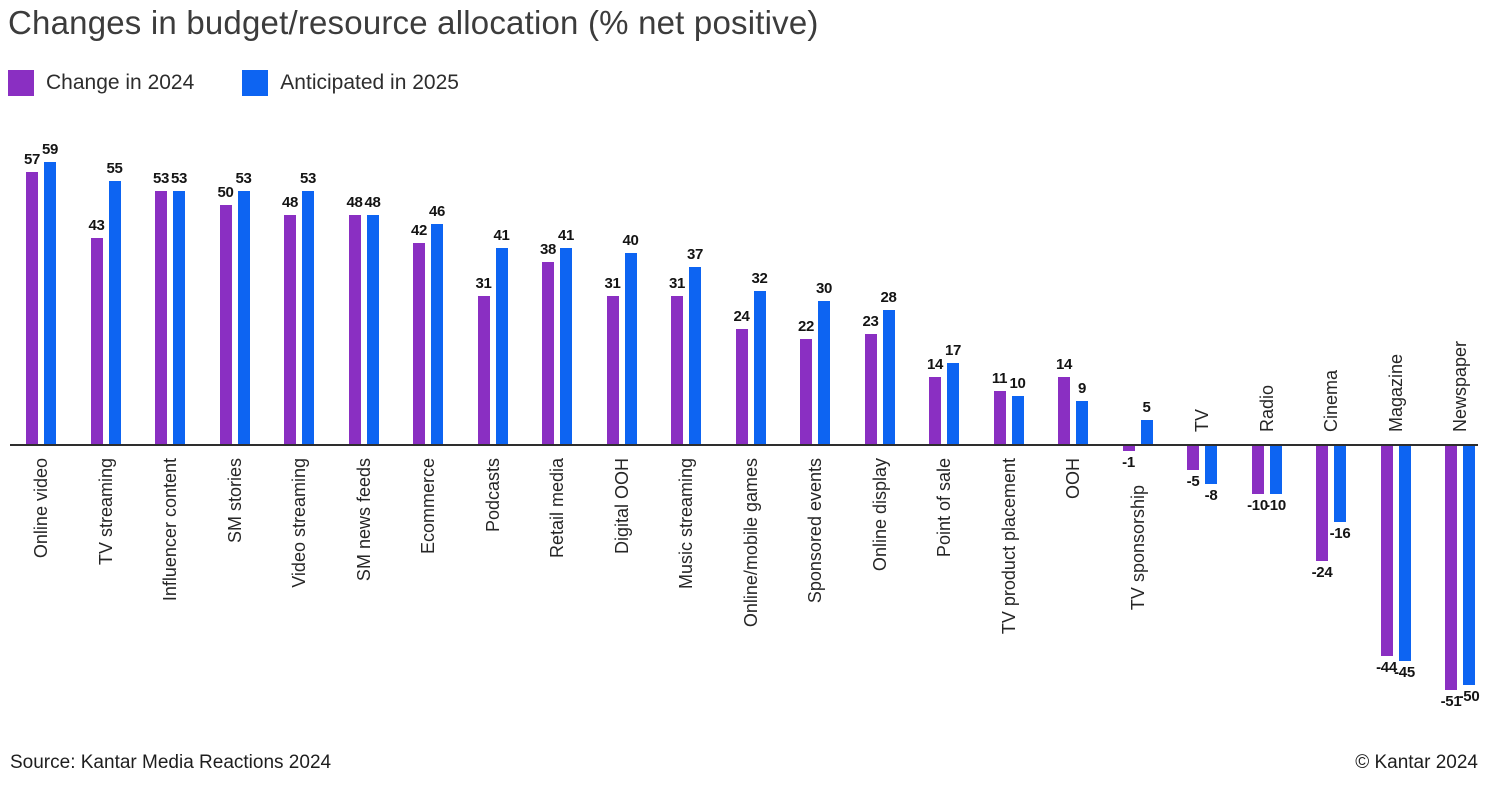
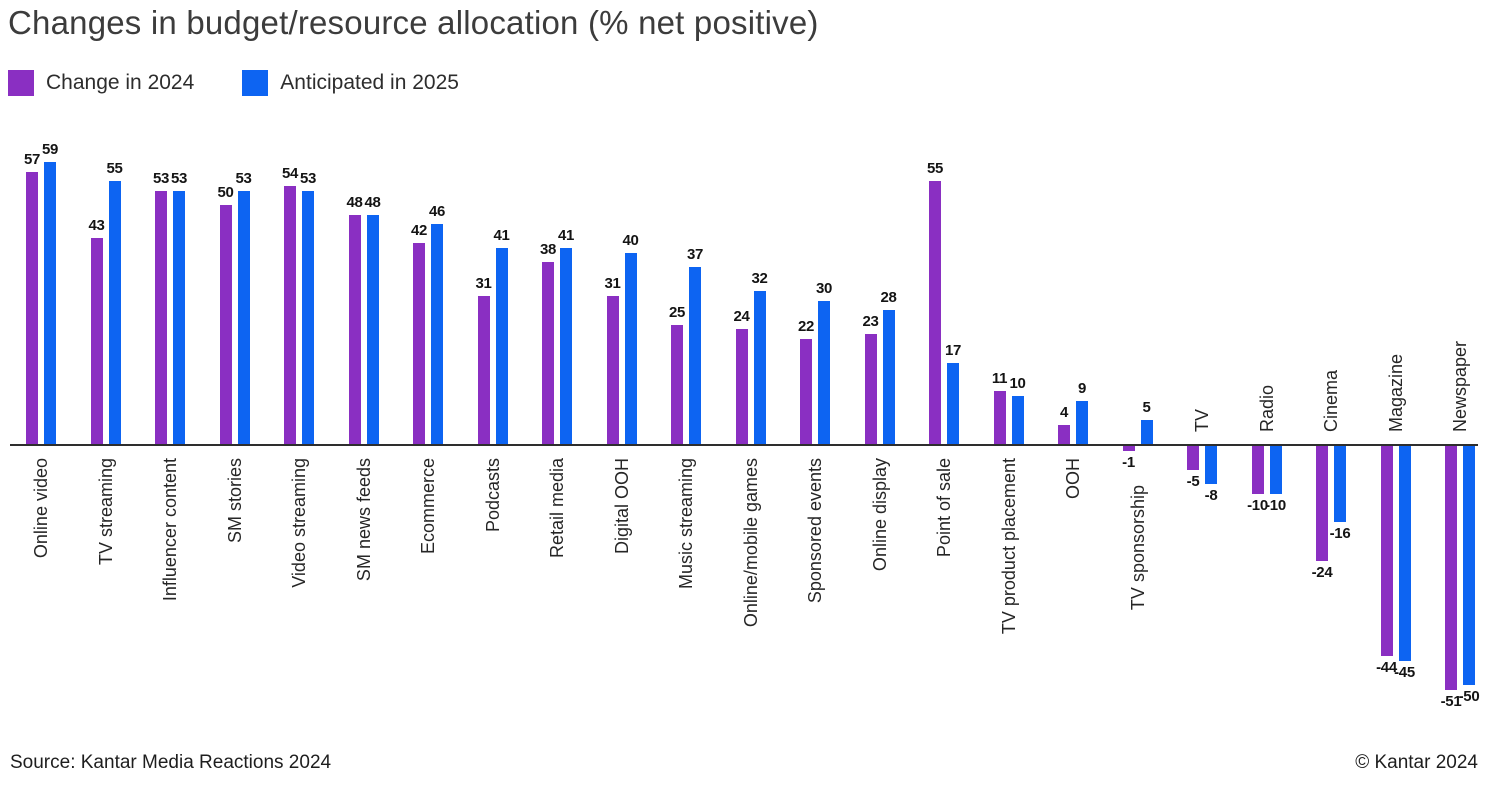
Change in 2024/Video streaming: 48 -> 54
Change in 2024/Music streaming: 31 -> 25
Change in 2024/Point of sale: 14 -> 55
Change in 2024/OOH: 14 -> 4
